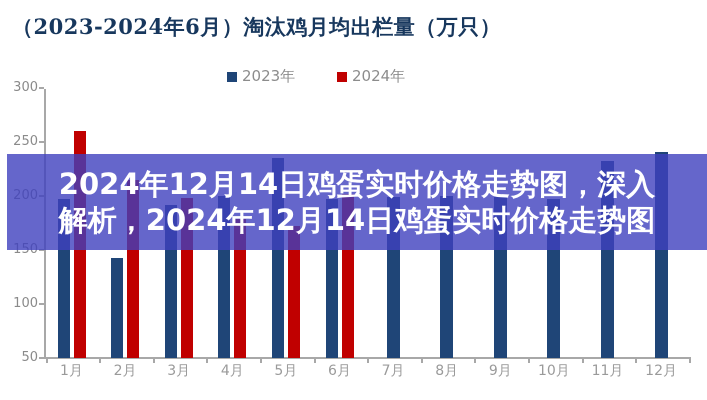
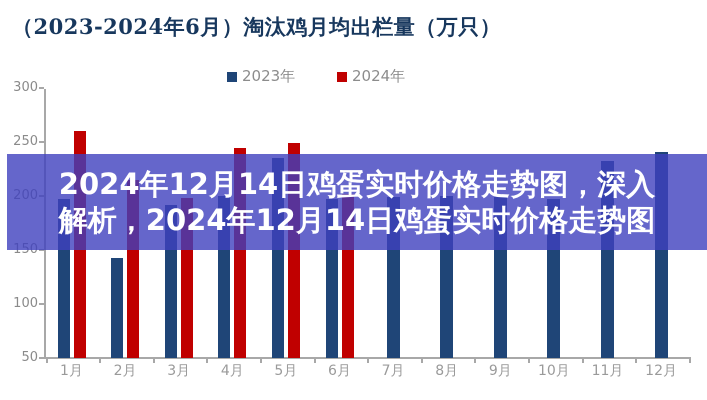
2024年/4月: 179 -> 244
2024年/5月: 172 -> 249
